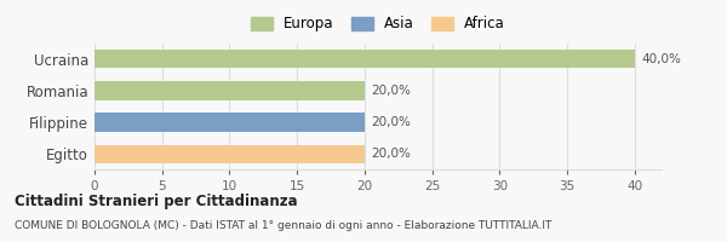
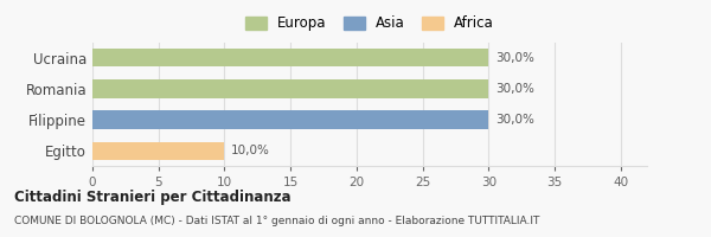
Ucraina: 40,0% -> 30,0%
Romania: 20,0% -> 30,0%
Filippine: 20,0% -> 30,0%
Egitto: 20,0% -> 10,0%
